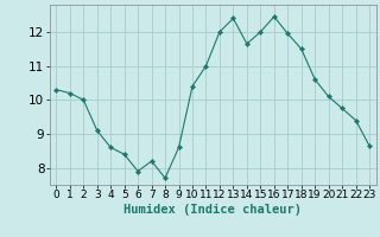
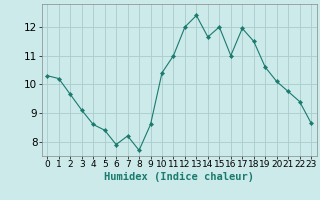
2: 10.00 -> 9.65
16: 12.45 -> 11.00
